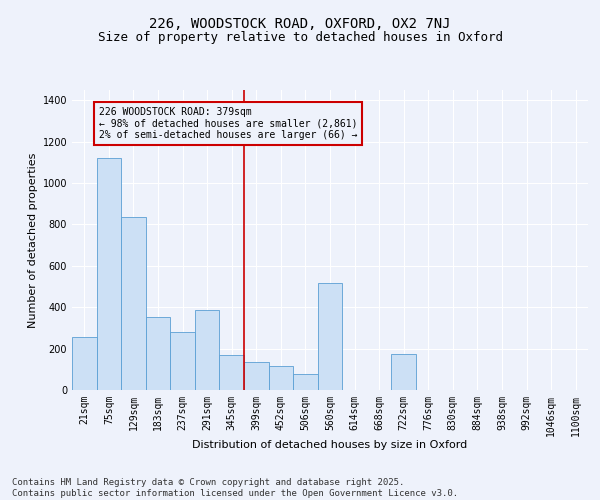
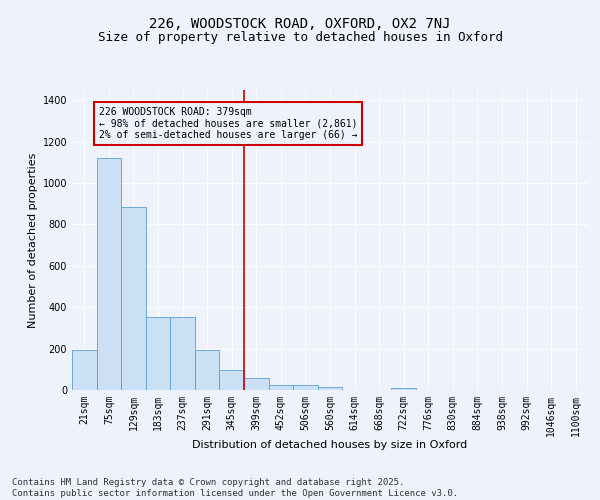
21sqm: 255 -> 193
129sqm: 835 -> 884
237sqm: 280 -> 352
291sqm: 385 -> 193
345sqm: 170 -> 96
399sqm: 135 -> 59
452sqm: 115 -> 22
506sqm: 75 -> 22
560sqm: 515 -> 13
722sqm: 175 -> 10
